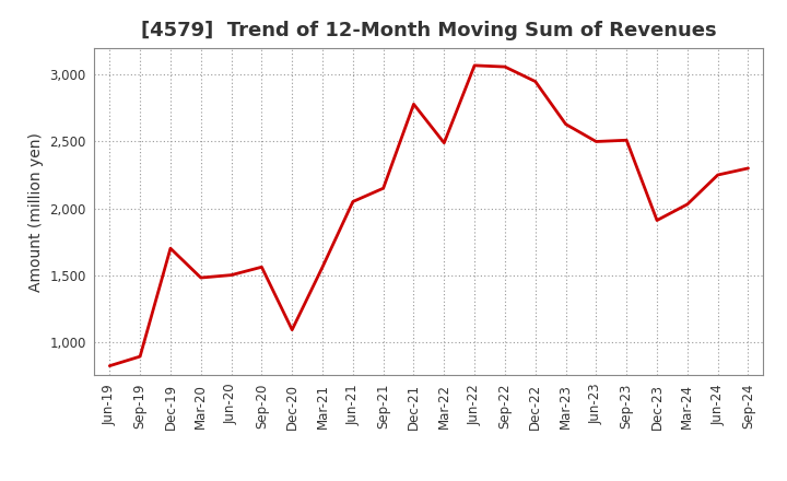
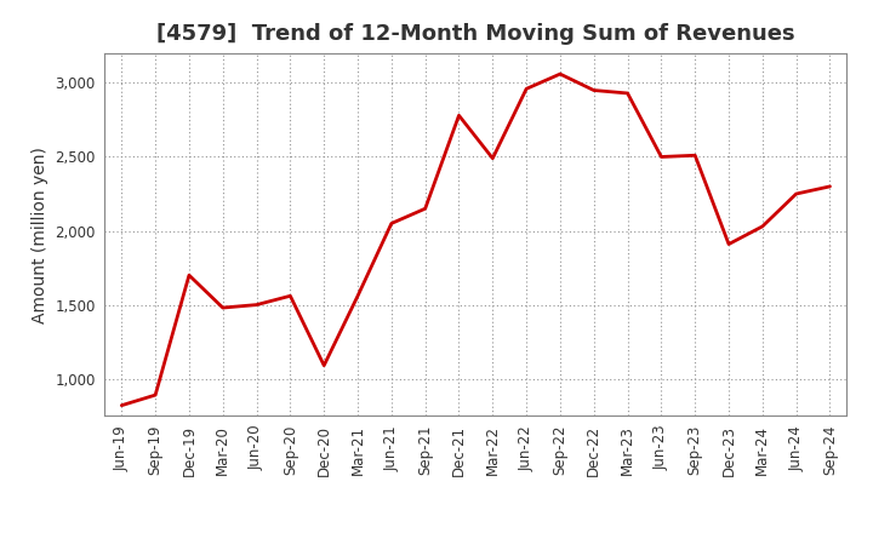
Jun-22: 3,070 -> 2,960
Mar-23: 2,630 -> 2,930
